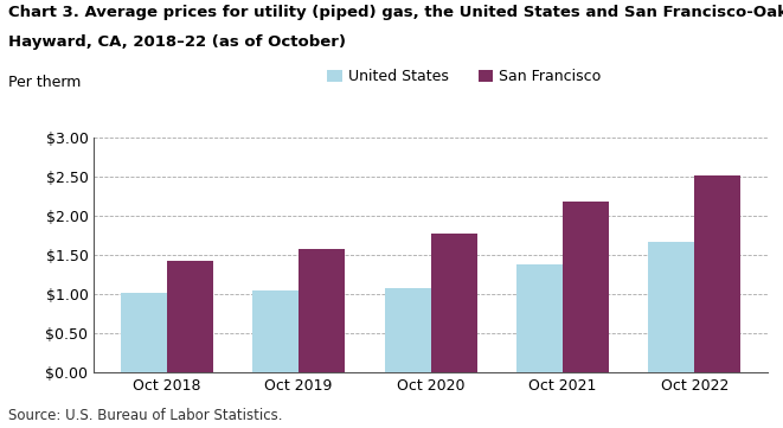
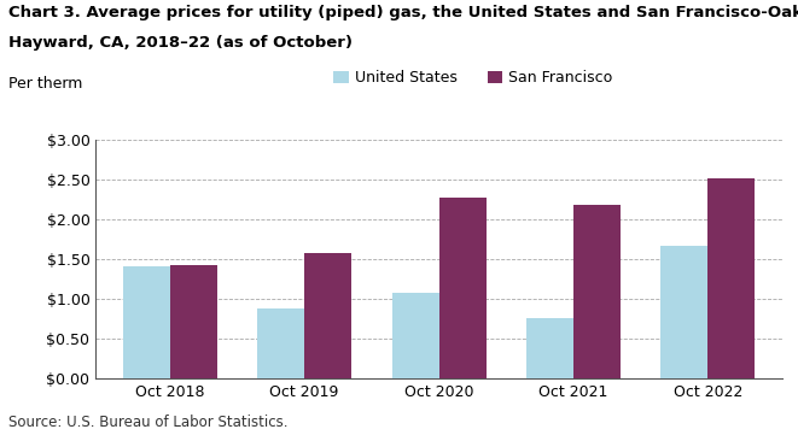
United States/Oct 2018: $1.02 -> $1.40
United States/Oct 2019: $1.04 -> $0.88
San Francisco/Oct 2020: $1.77 -> $2.26
United States/Oct 2021: $1.37 -> $0.76
